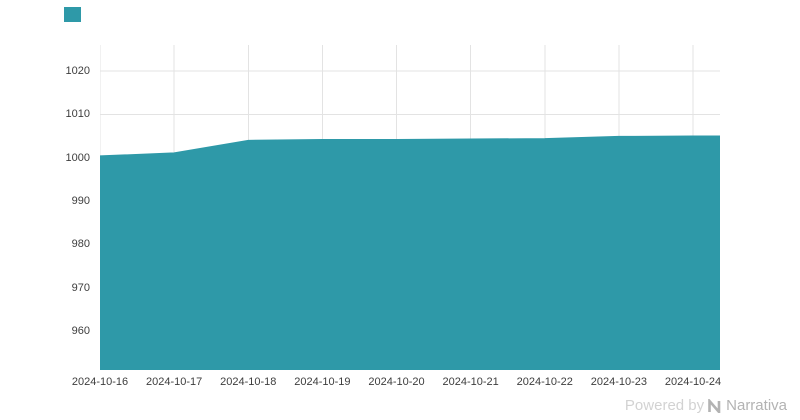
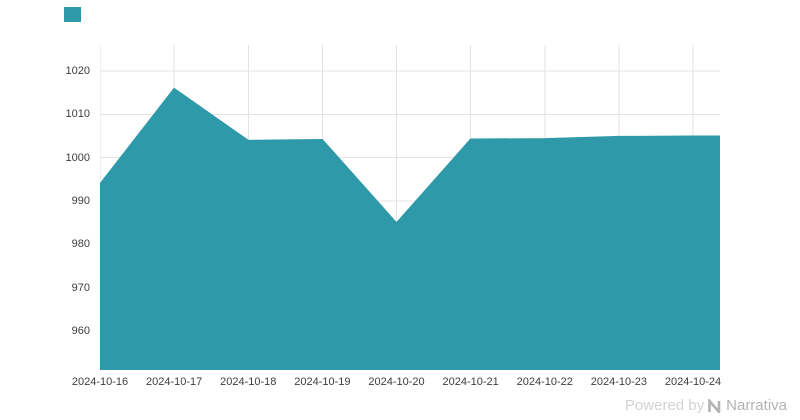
2024-10-16: 1000 -> 994
2024-10-17: 1001 -> 1016
2024-10-20: 1004 -> 985
